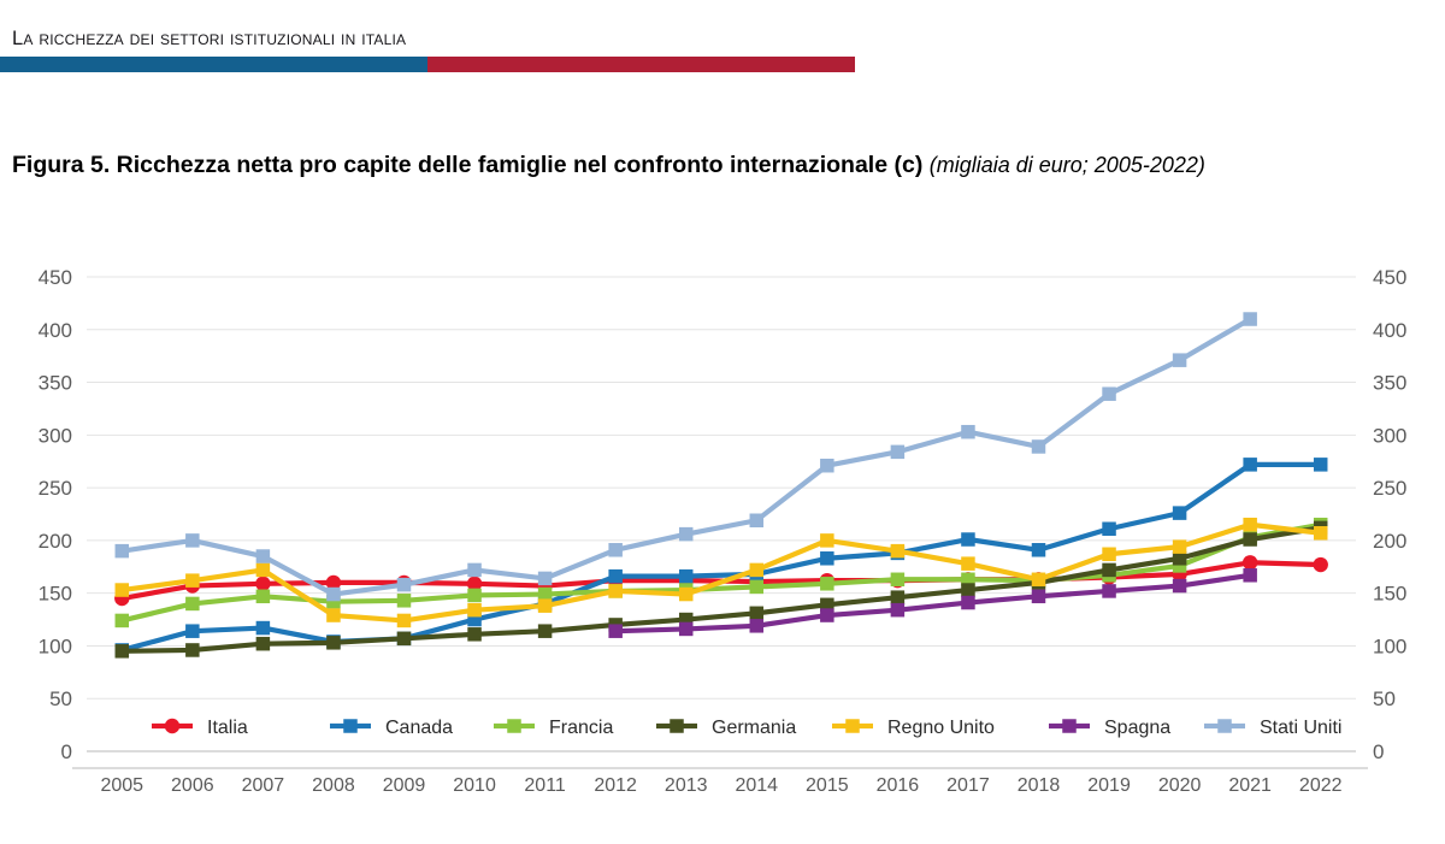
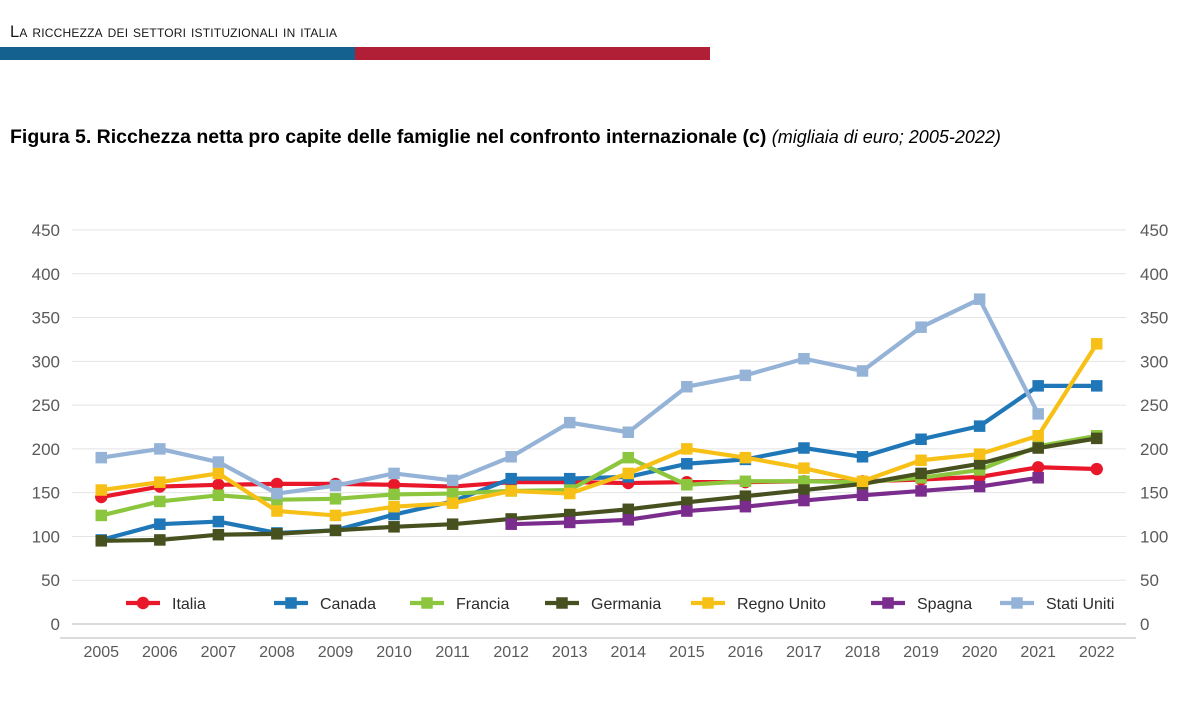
Stati Uniti/2013: 210 -> 230
Francia/2014: 160 -> 190
Stati Uniti/2021: 410 -> 240
Regno Unito/2022: 210 -> 320
